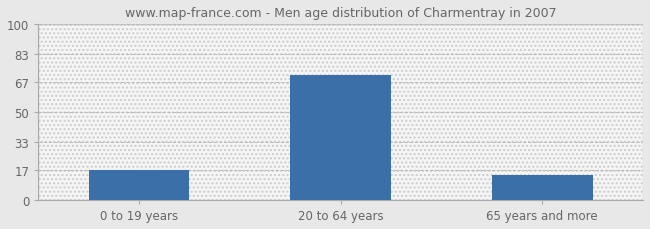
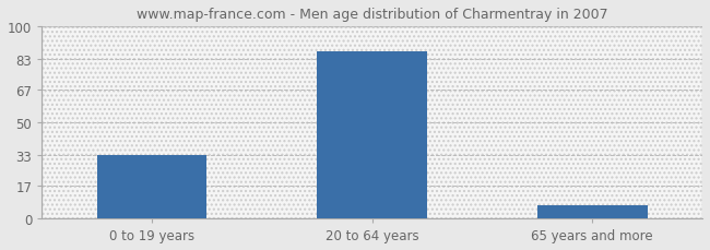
0 to 19 years: 17 -> 33
20 to 64 years: 71 -> 87
65 years and more: 14 -> 7
